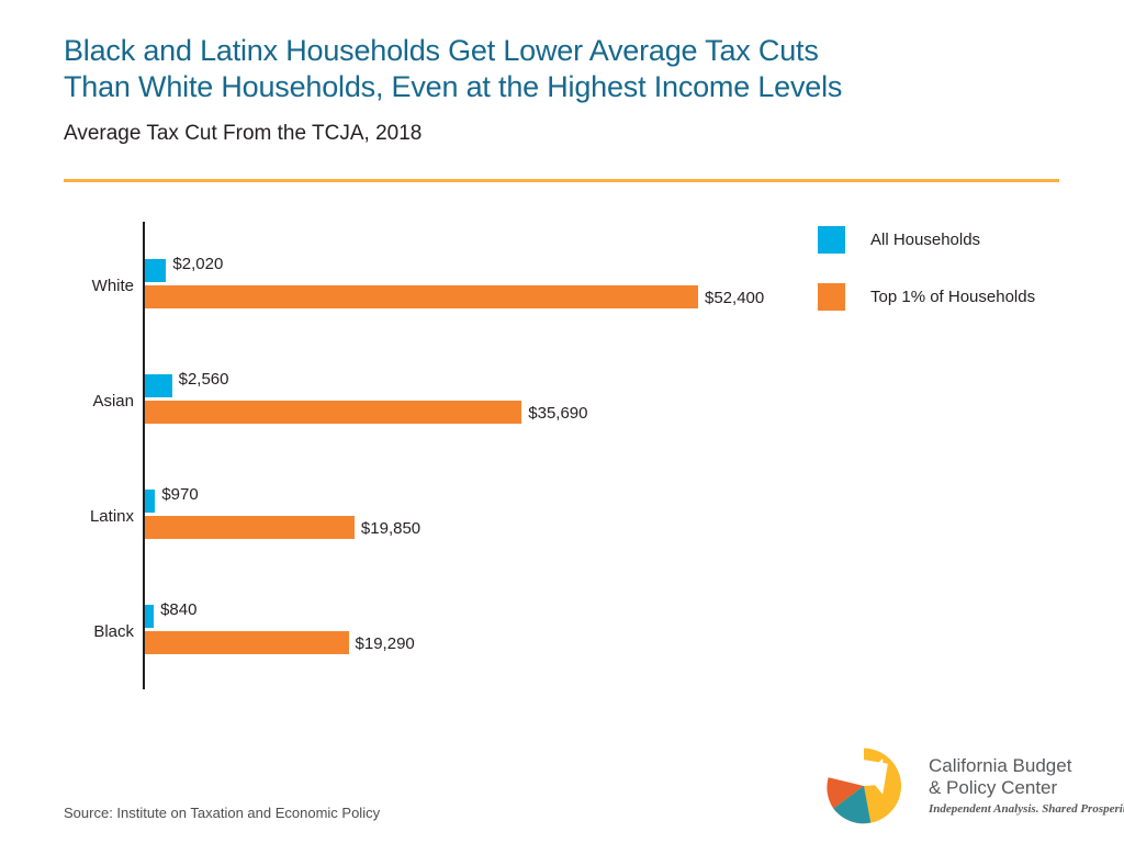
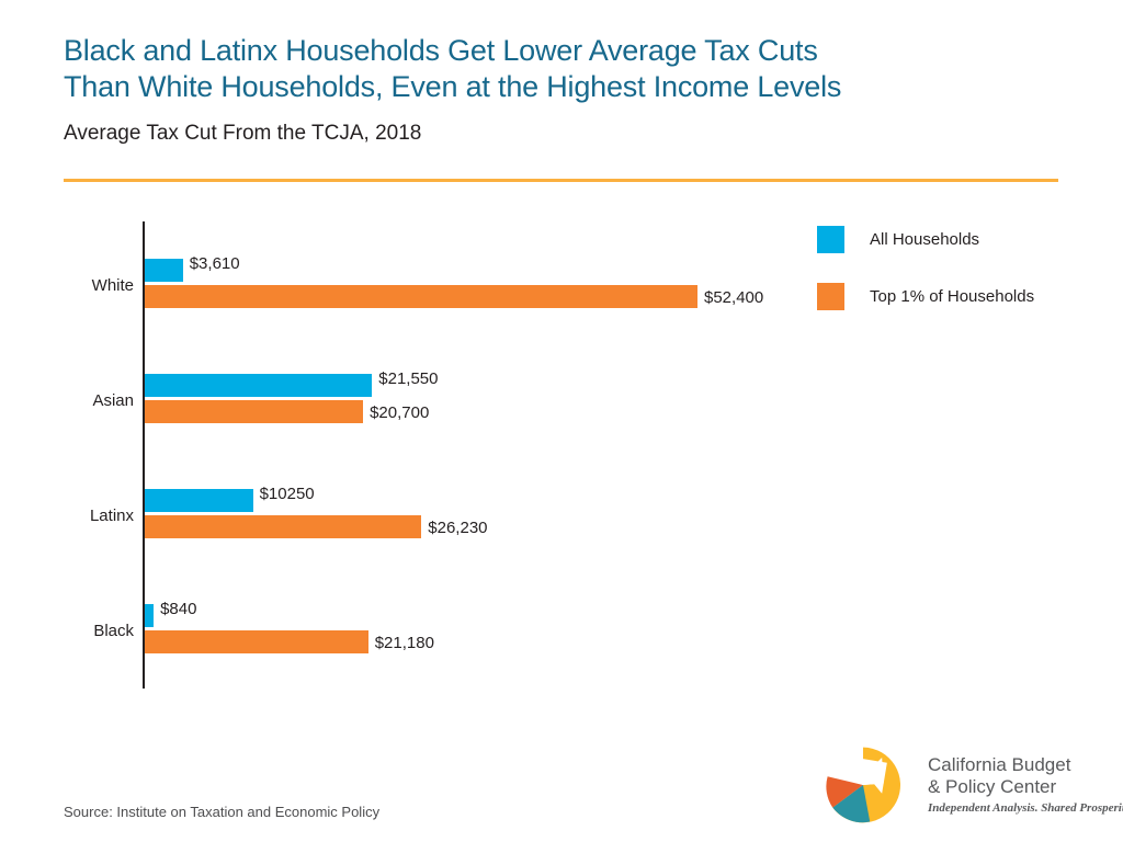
All Households/White: $2,020 -> $3,610
All Households/Asian: $2,560 -> $21,550
Top 1% of Households/Asian: $35,690 -> $20,700
All Households/Latinx: $970 -> $10250
Top 1% of Households/Latinx: $19,850 -> $26,230
Top 1% of Households/Black: $19,290 -> $21,180
